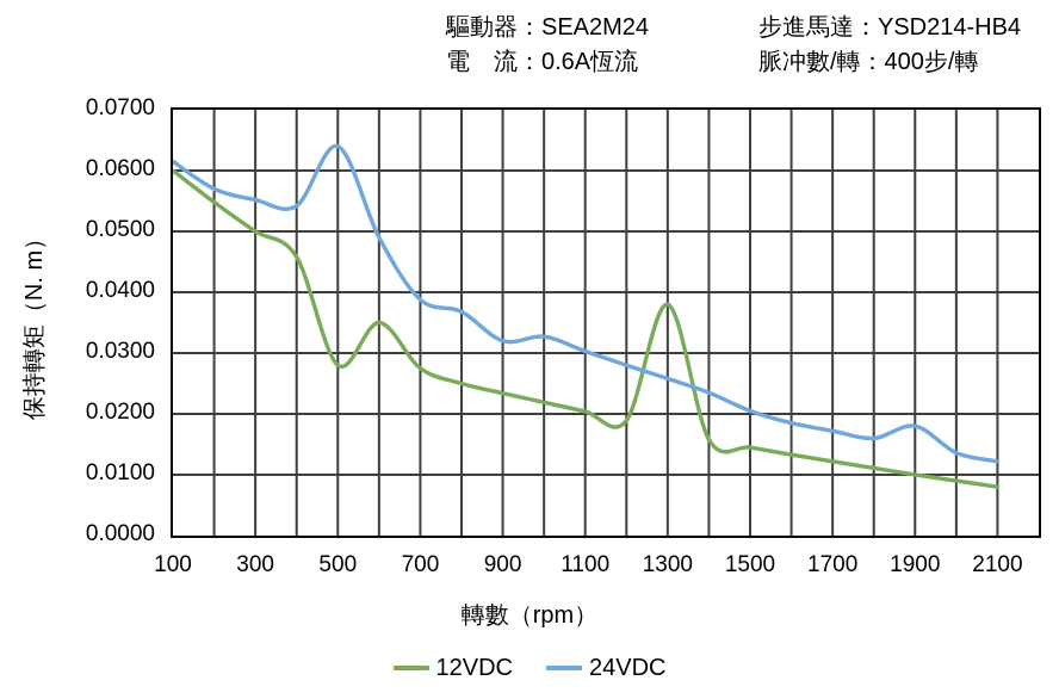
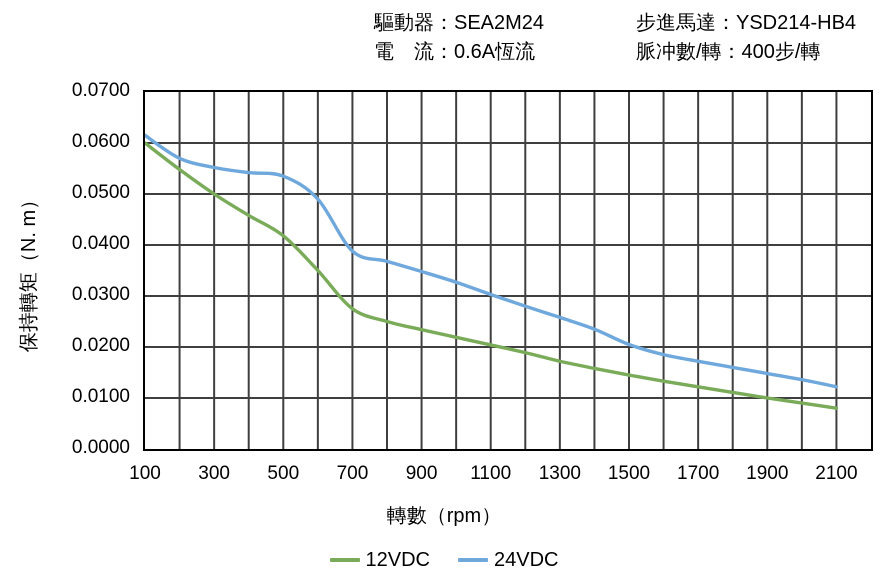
12VDC/500: 0.028 -> 0.042
24VDC/500: 0.064 -> 0.053
24VDC/900: 0.032 -> 0.035
12VDC/1300: 0.038 -> 0.017
24VDC/1900: 0.018 -> 0.015
